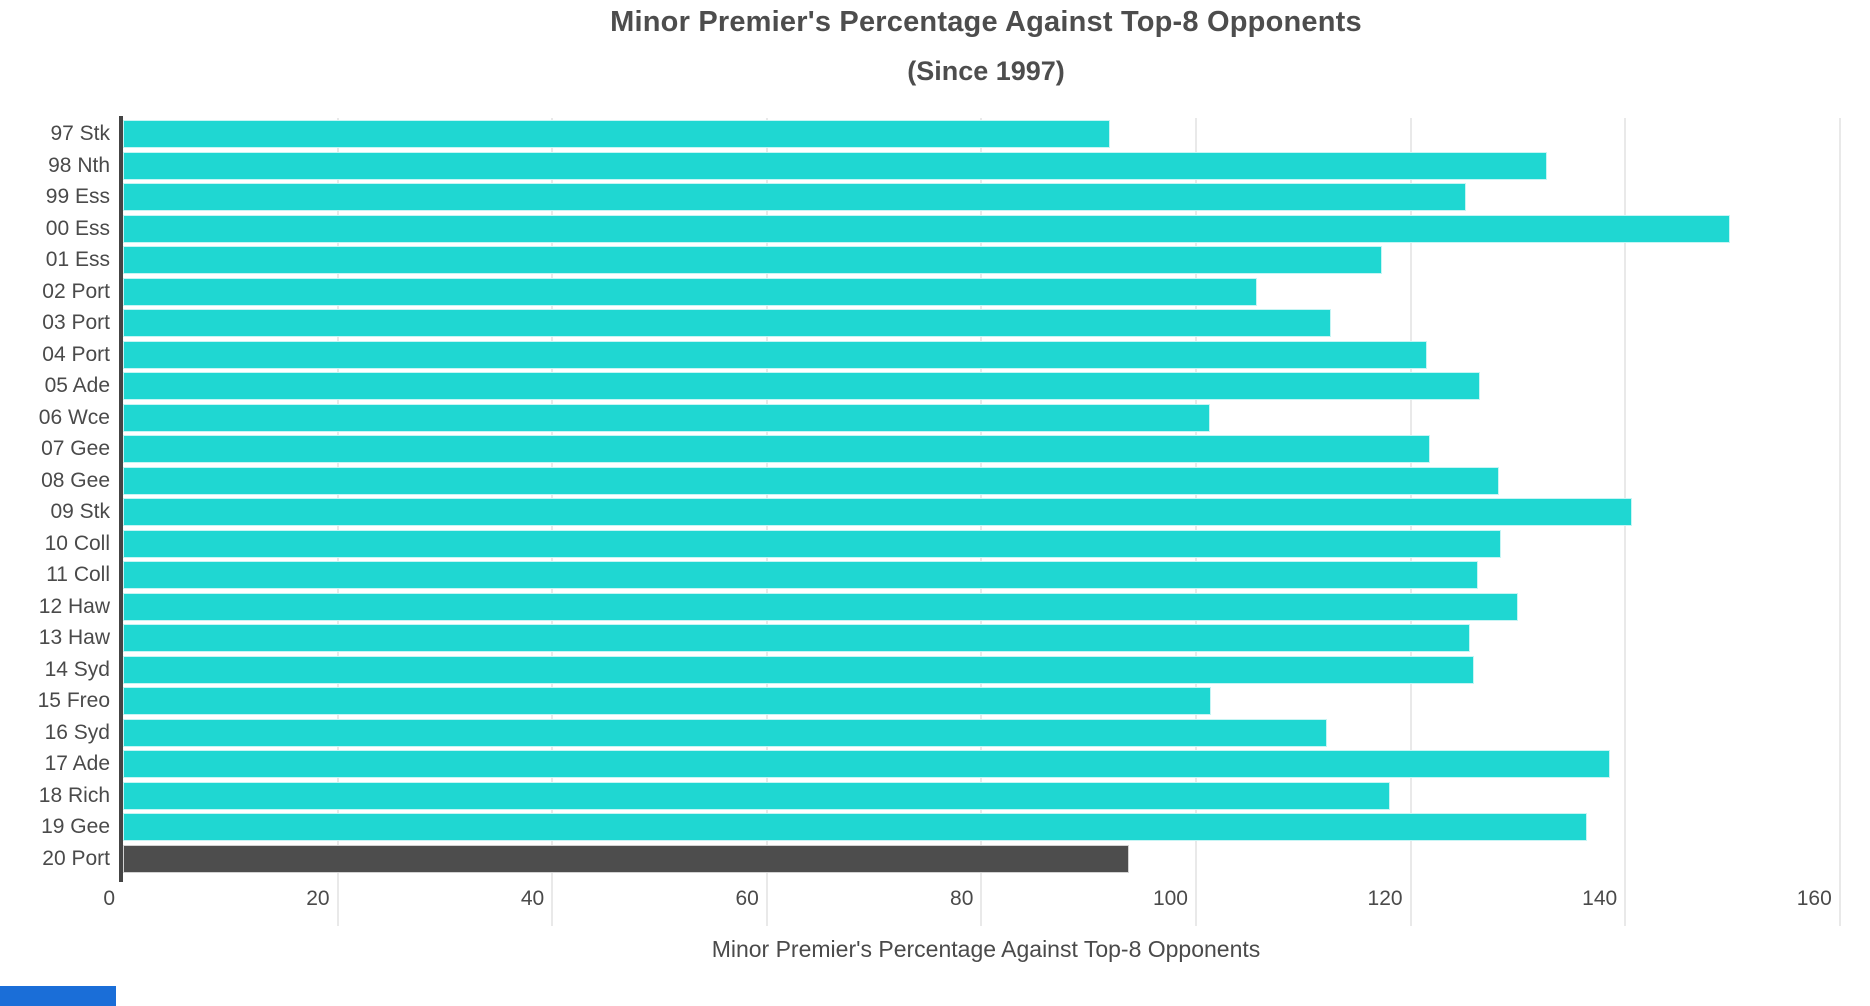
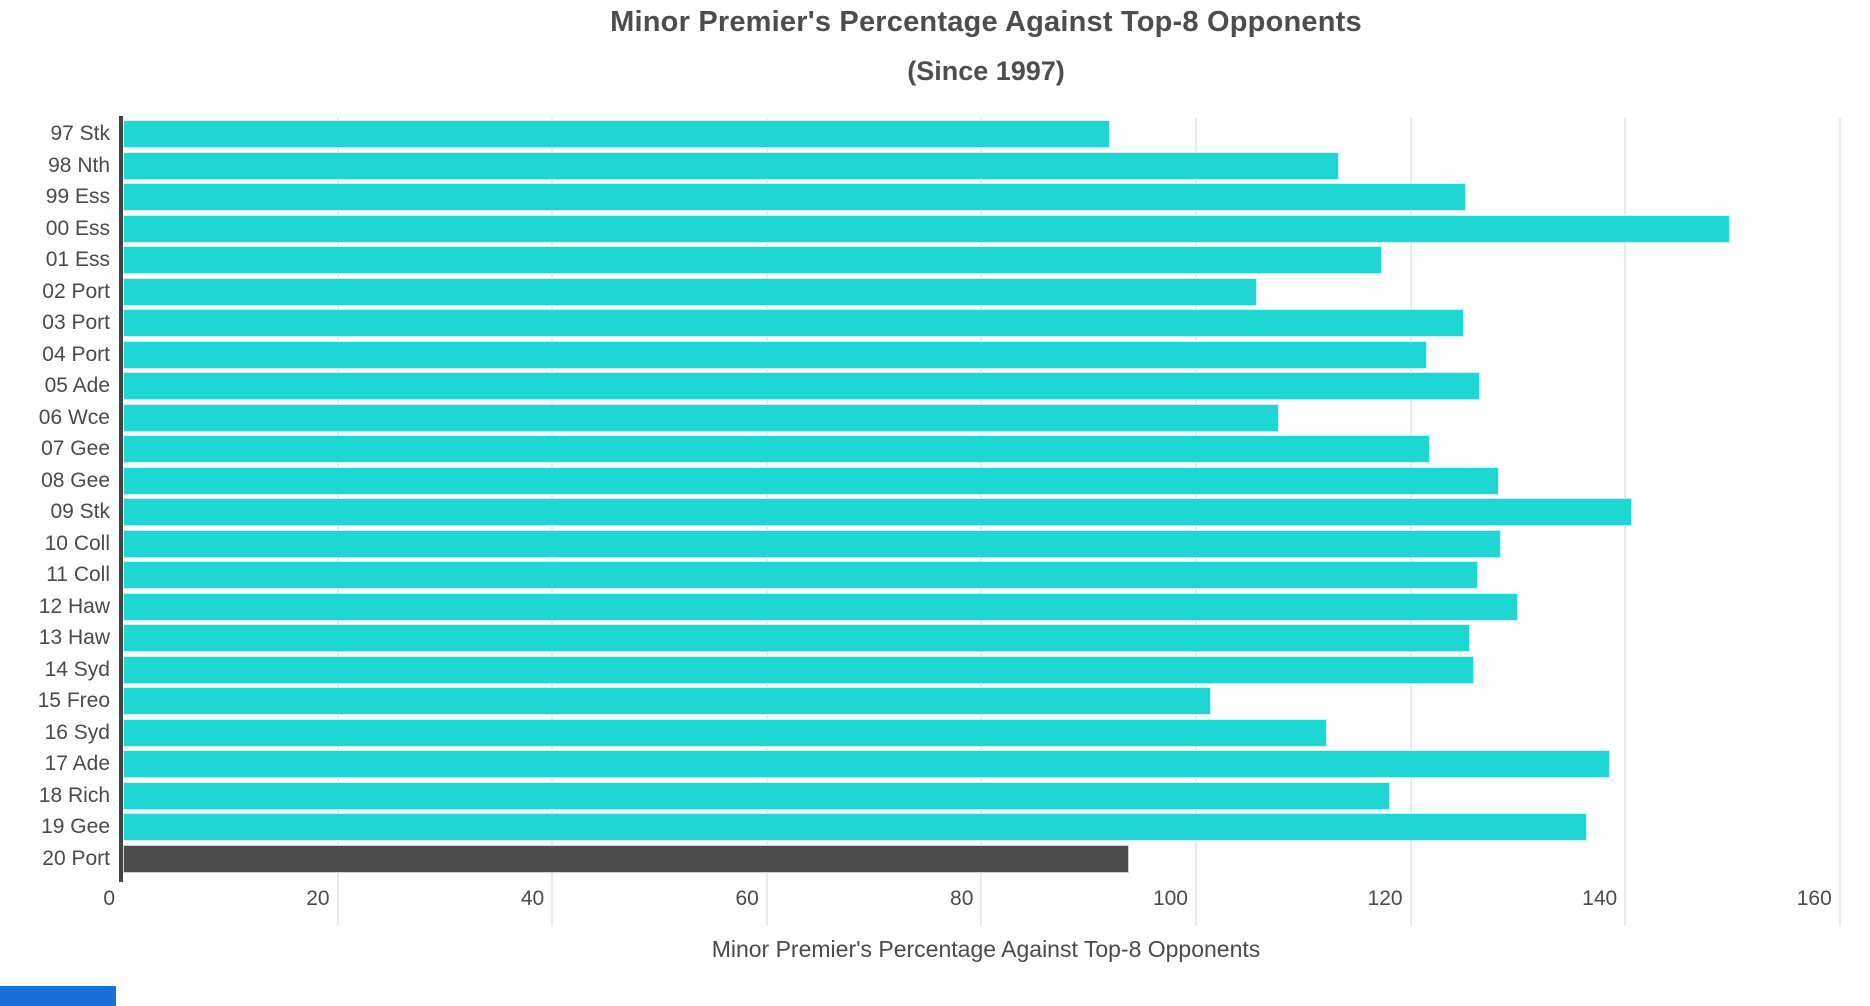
98 Nth: 132.7 -> 113.3
03 Port: 112.6 -> 125.0
06 Wce: 101.3 -> 107.7
